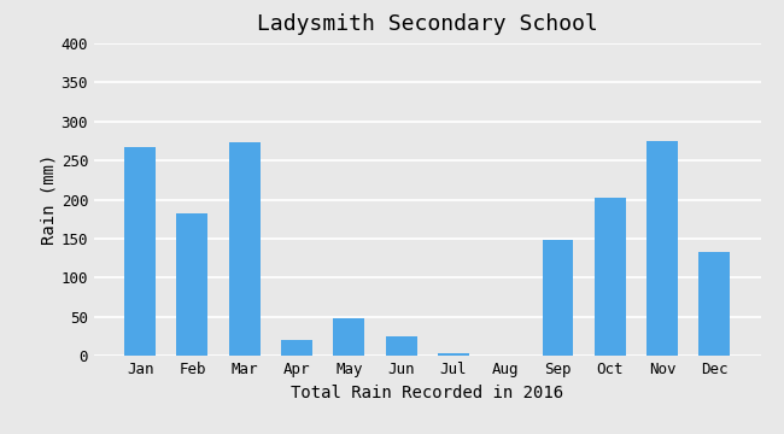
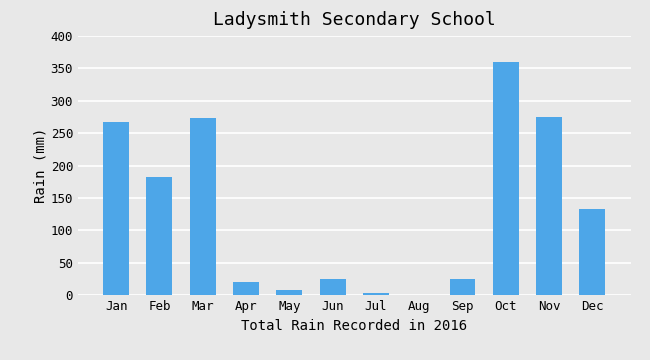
May: 48 -> 8
Sep: 148 -> 25
Oct: 202 -> 360
